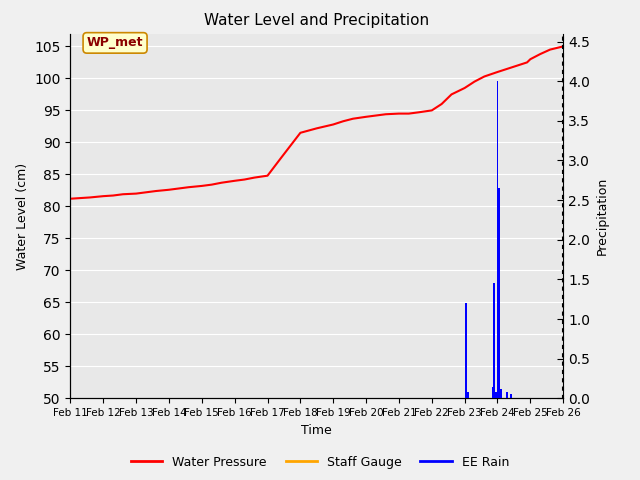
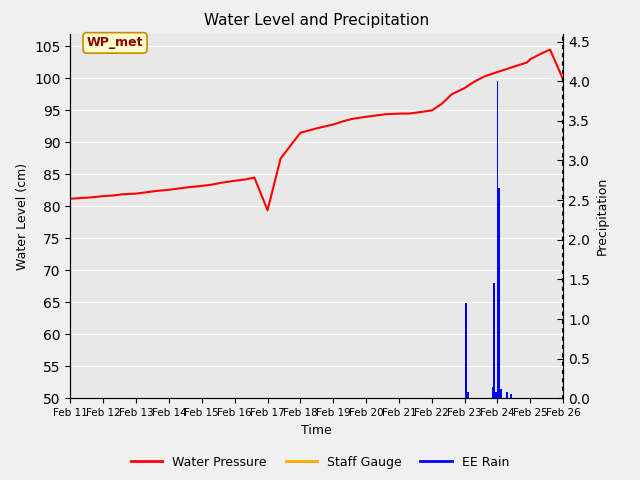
Water Pressure/Feb 17: 84.8 -> 79.4
Water Pressure/Feb 26: 105.0 -> 99.8
